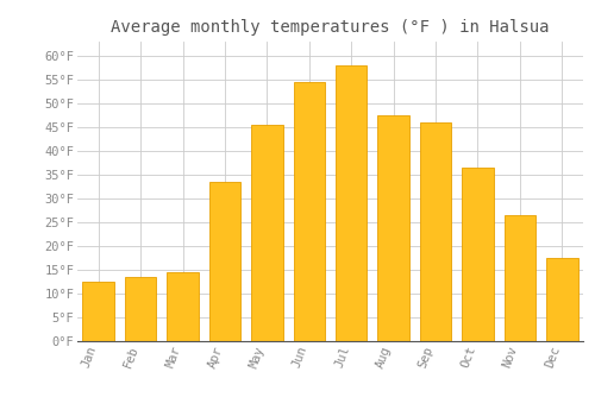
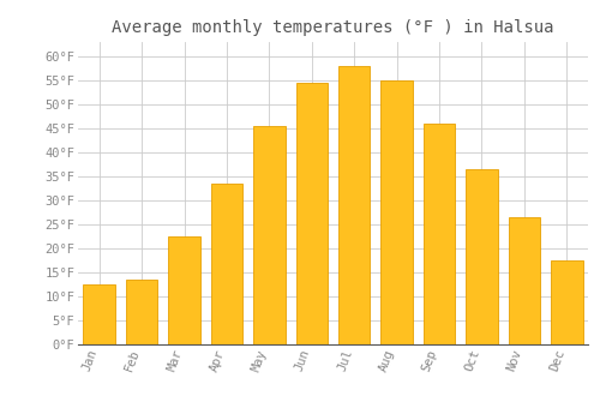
Mar: 14.5°F -> 22.5°F
Aug: 47.5°F -> 55.0°F
